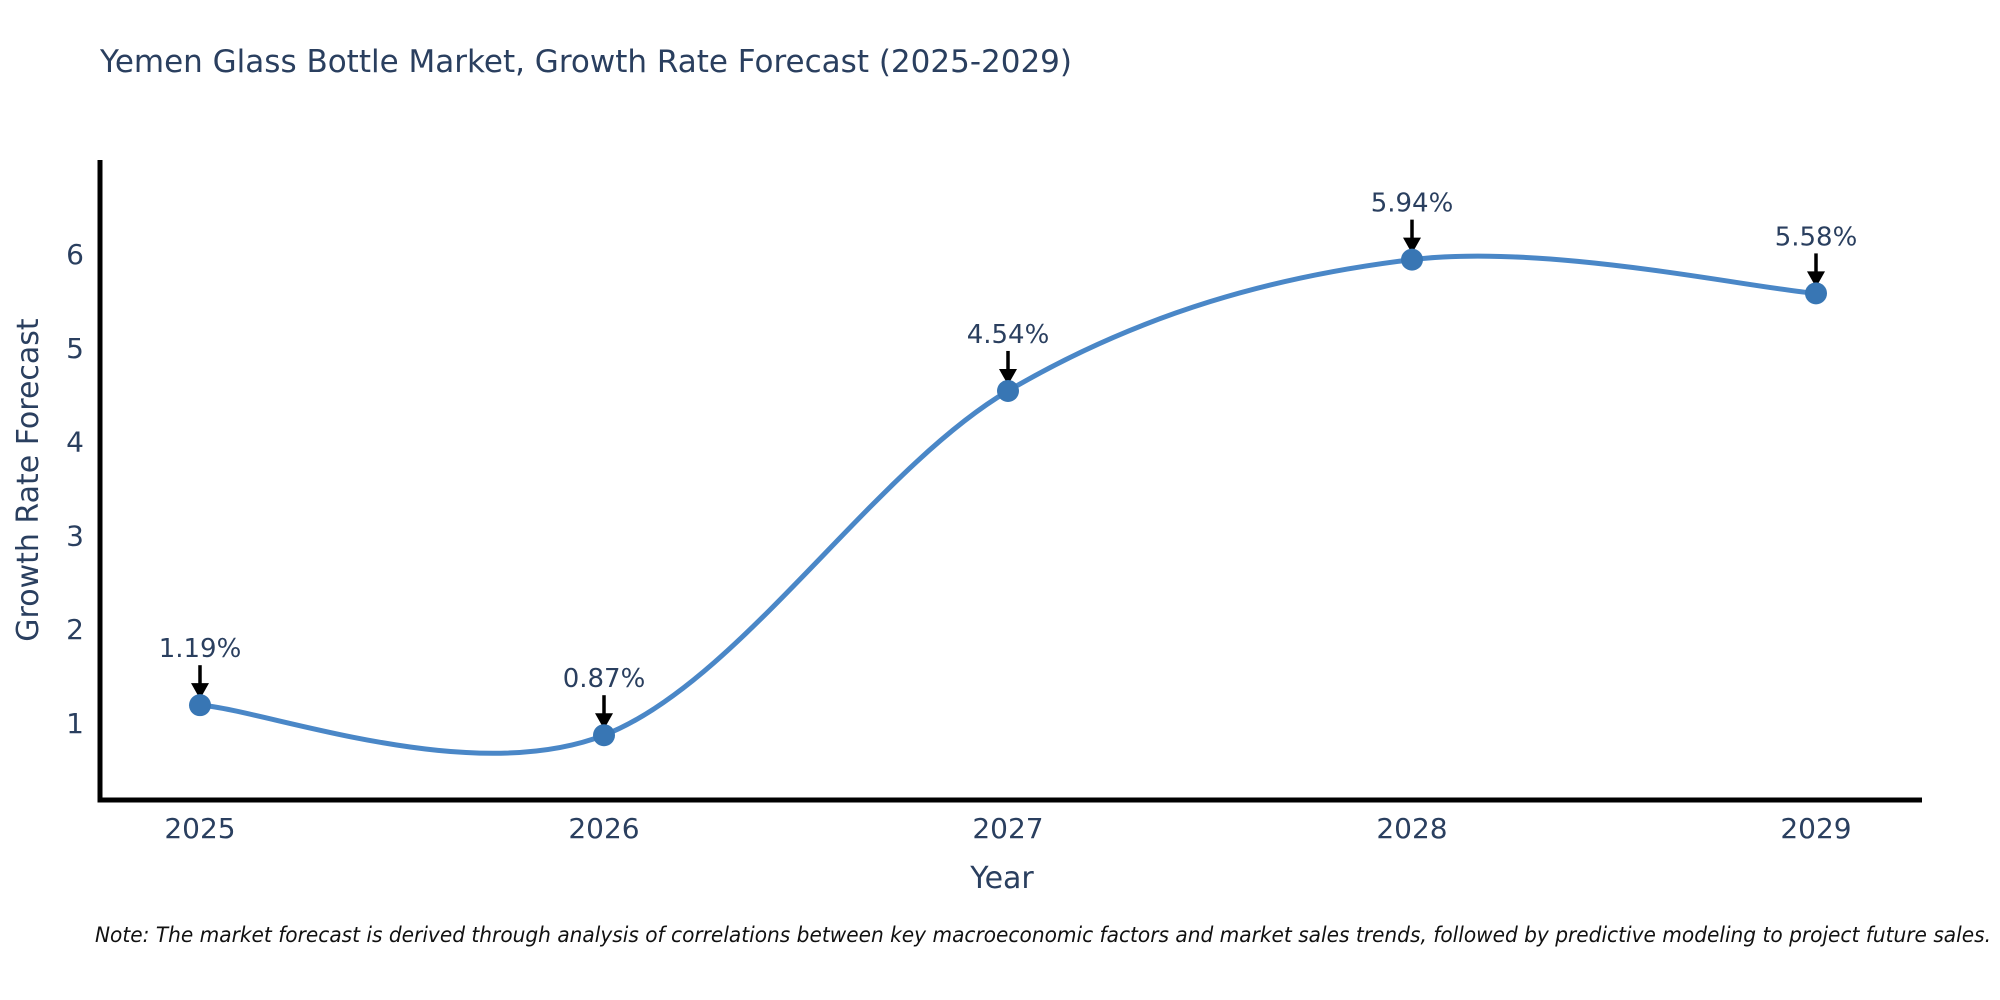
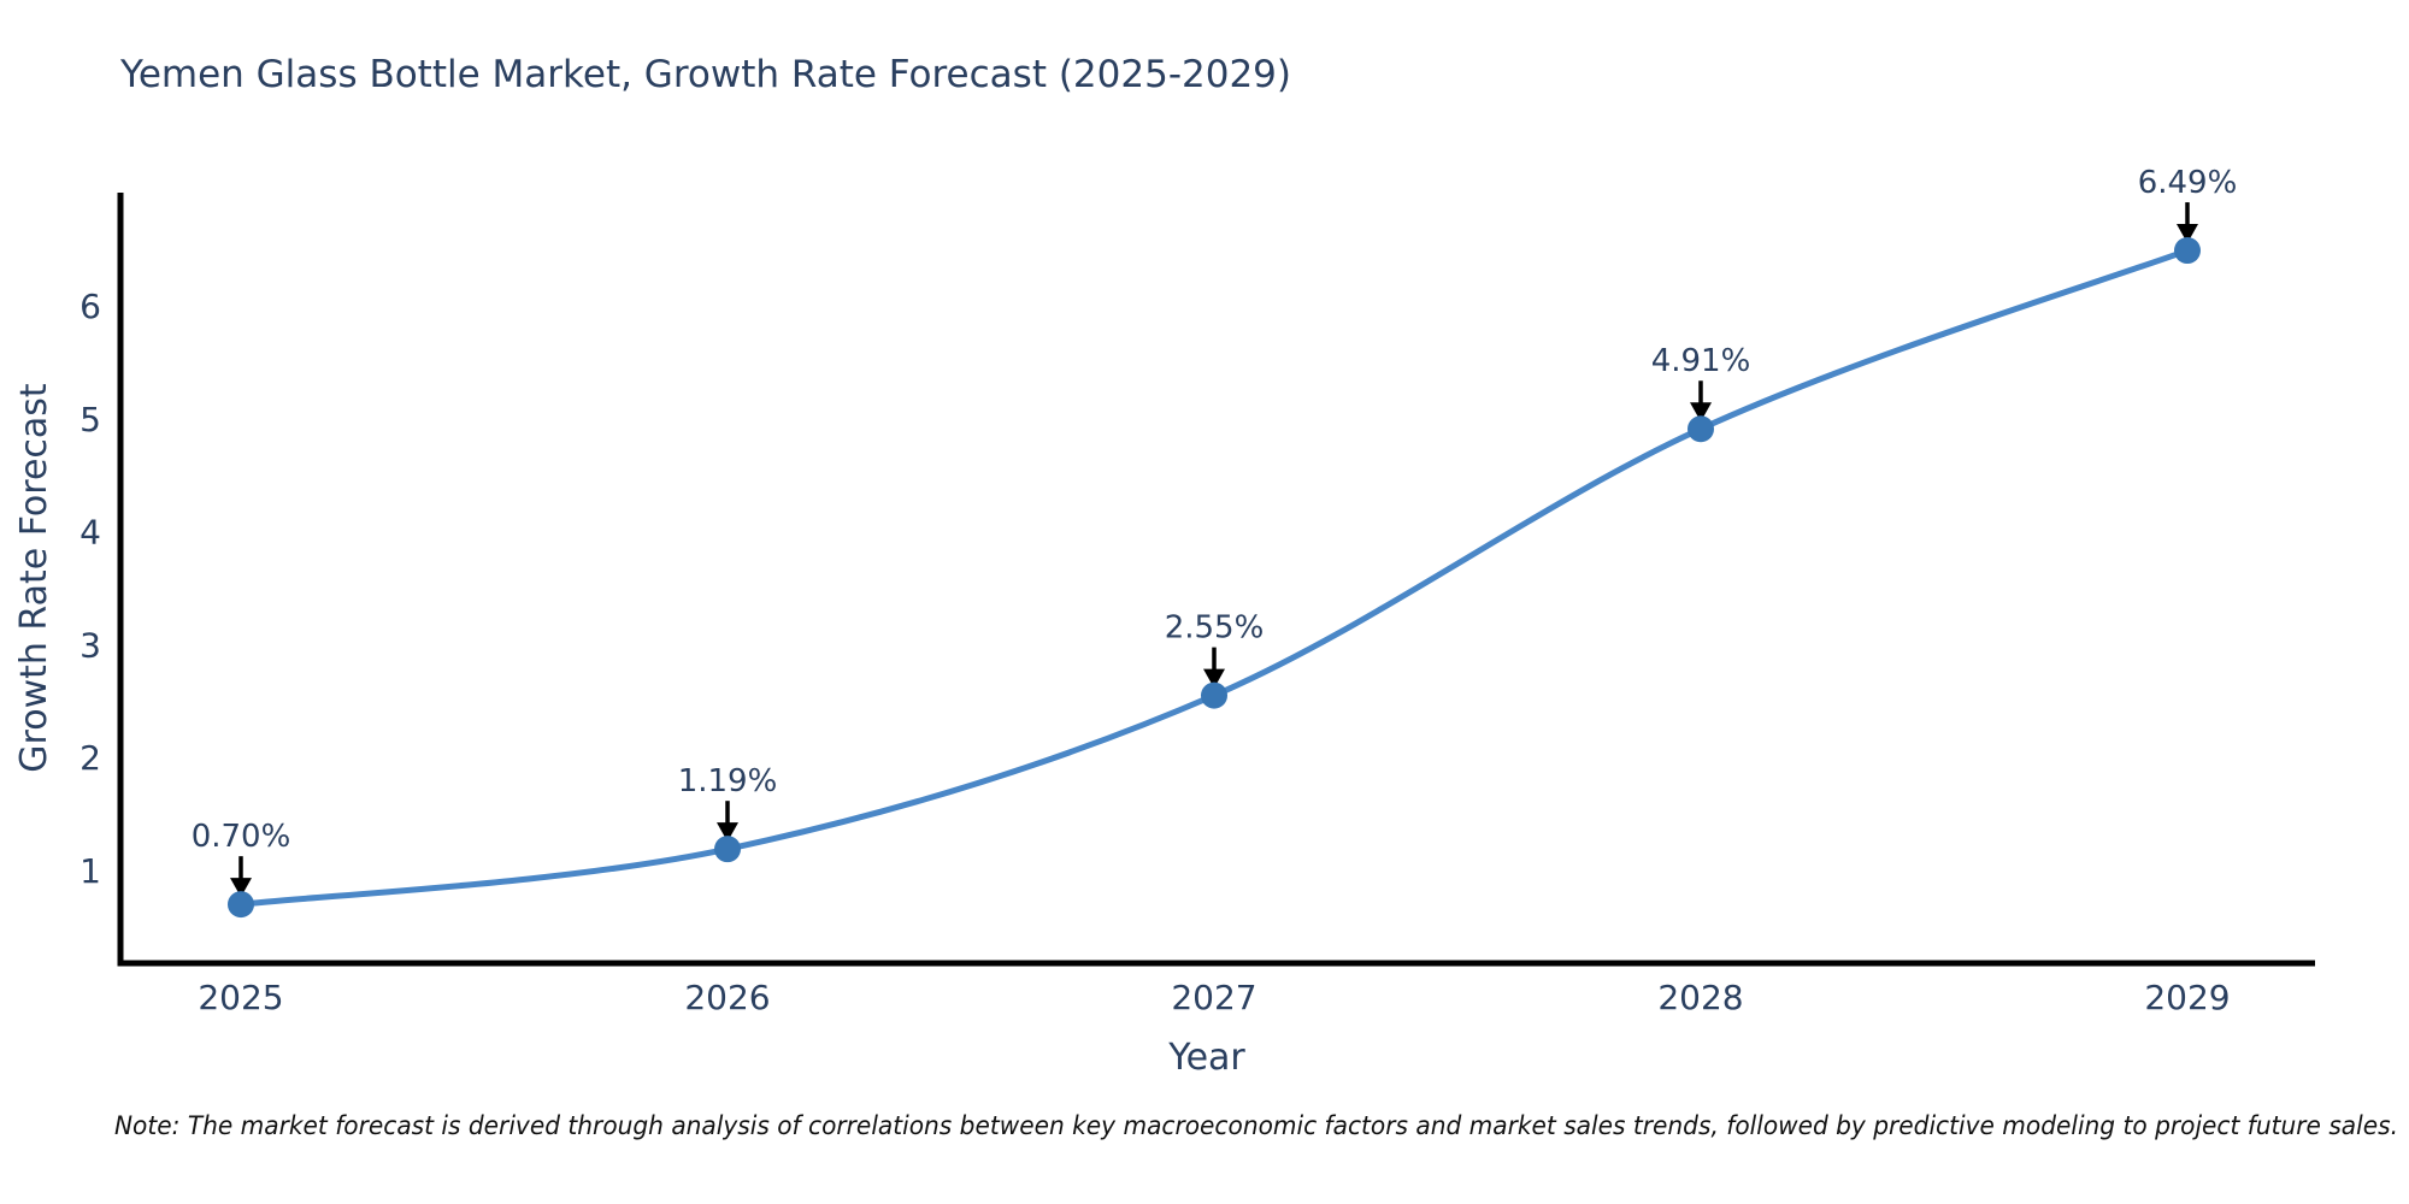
2025: 1.19% -> 0.70%
2026: 0.87% -> 1.19%
2027: 4.54% -> 2.55%
2028: 5.94% -> 4.91%
2029: 5.58% -> 6.49%
